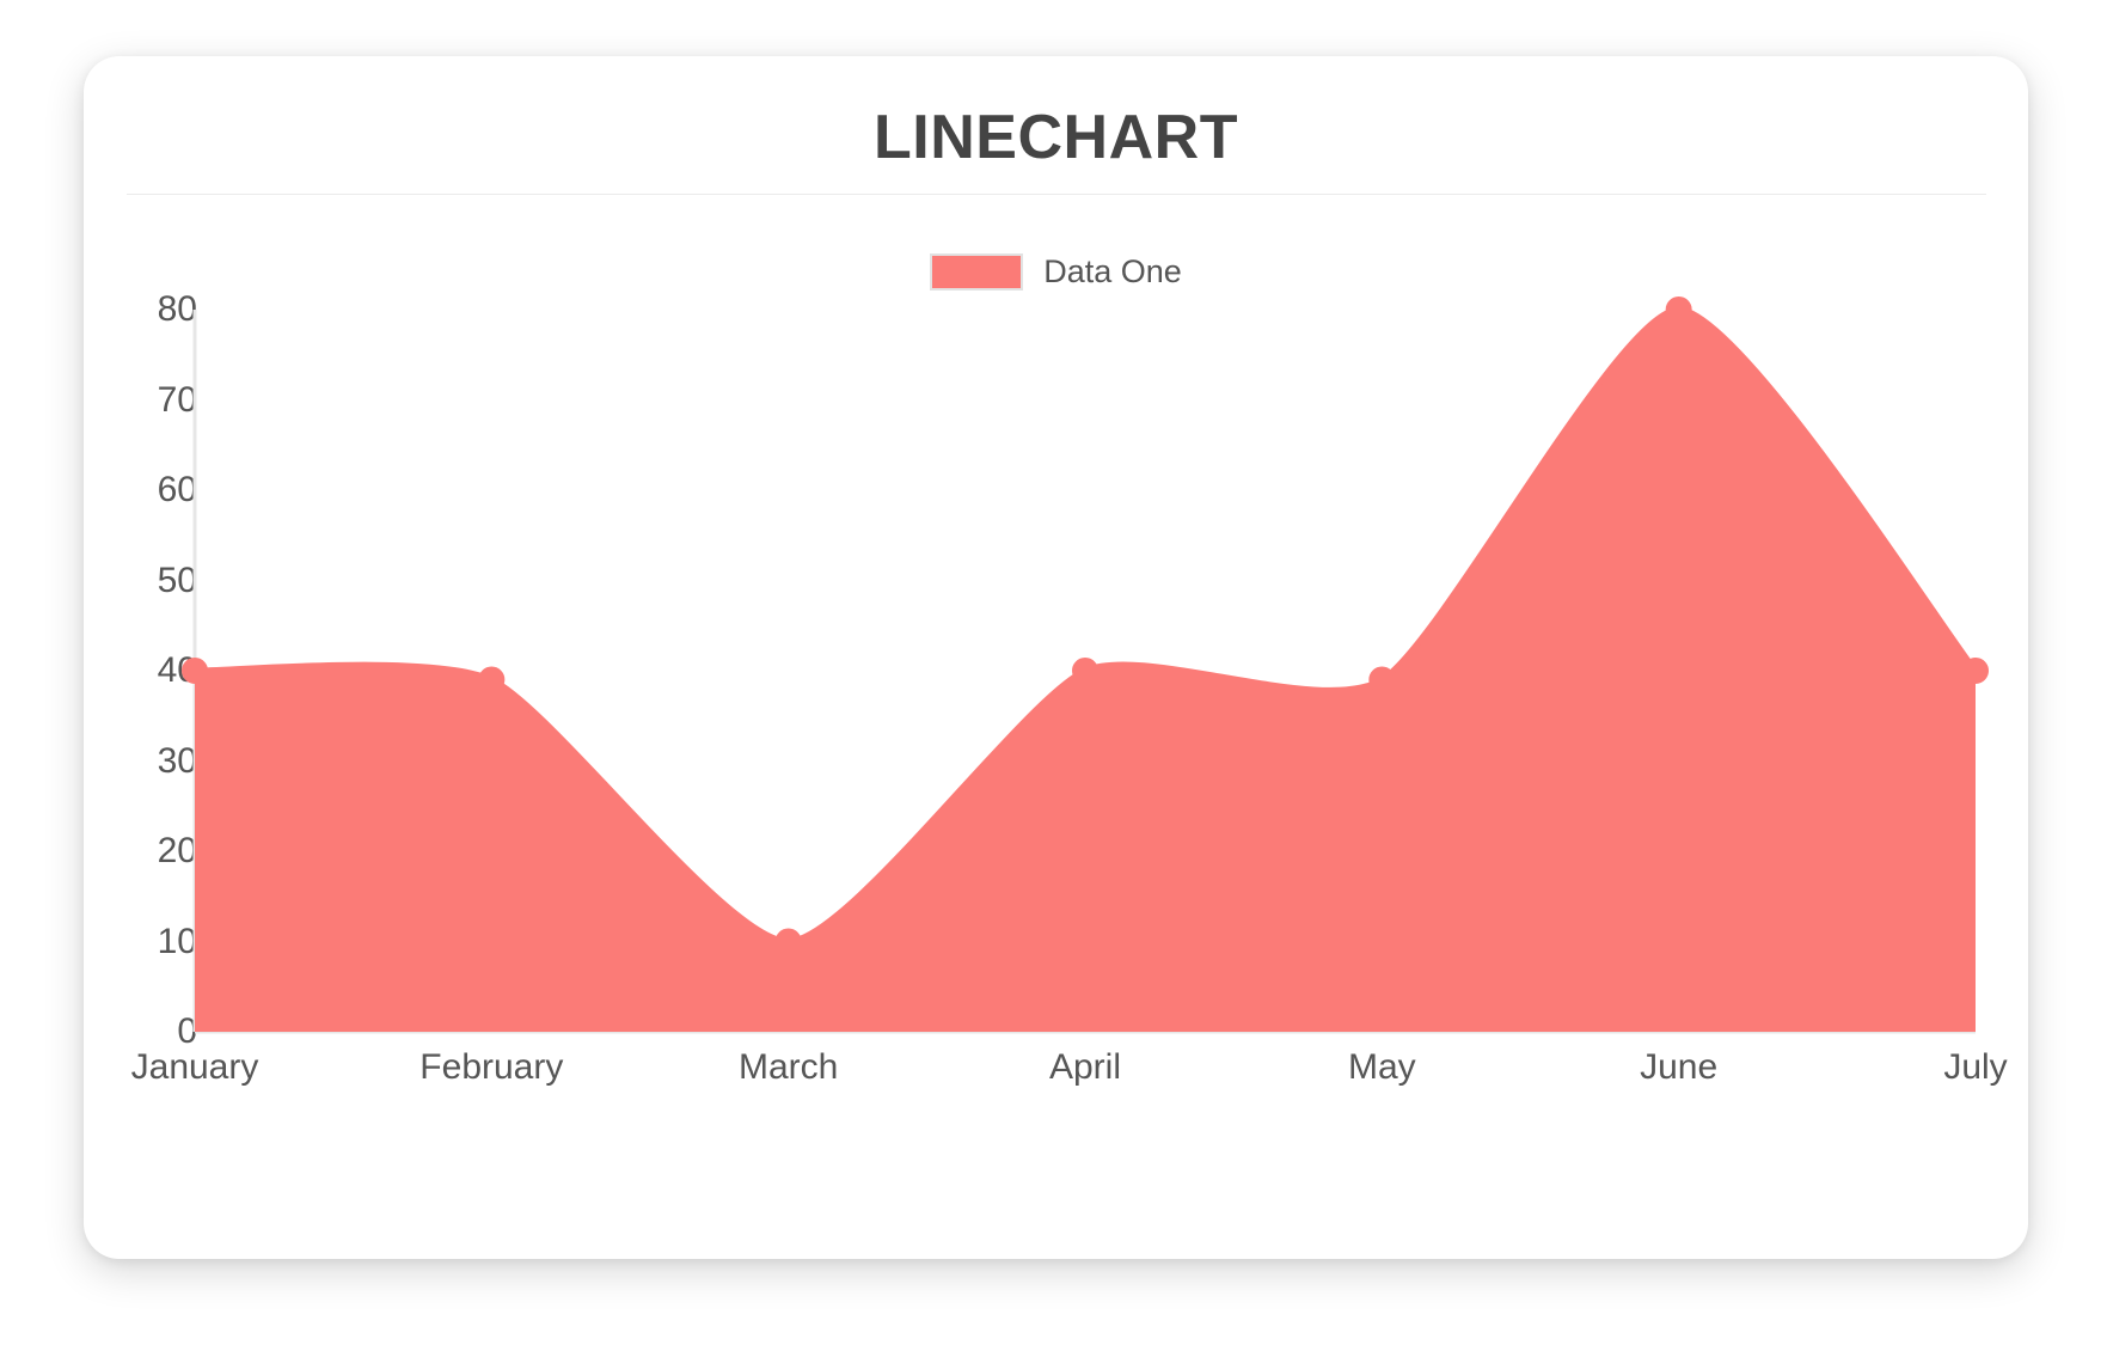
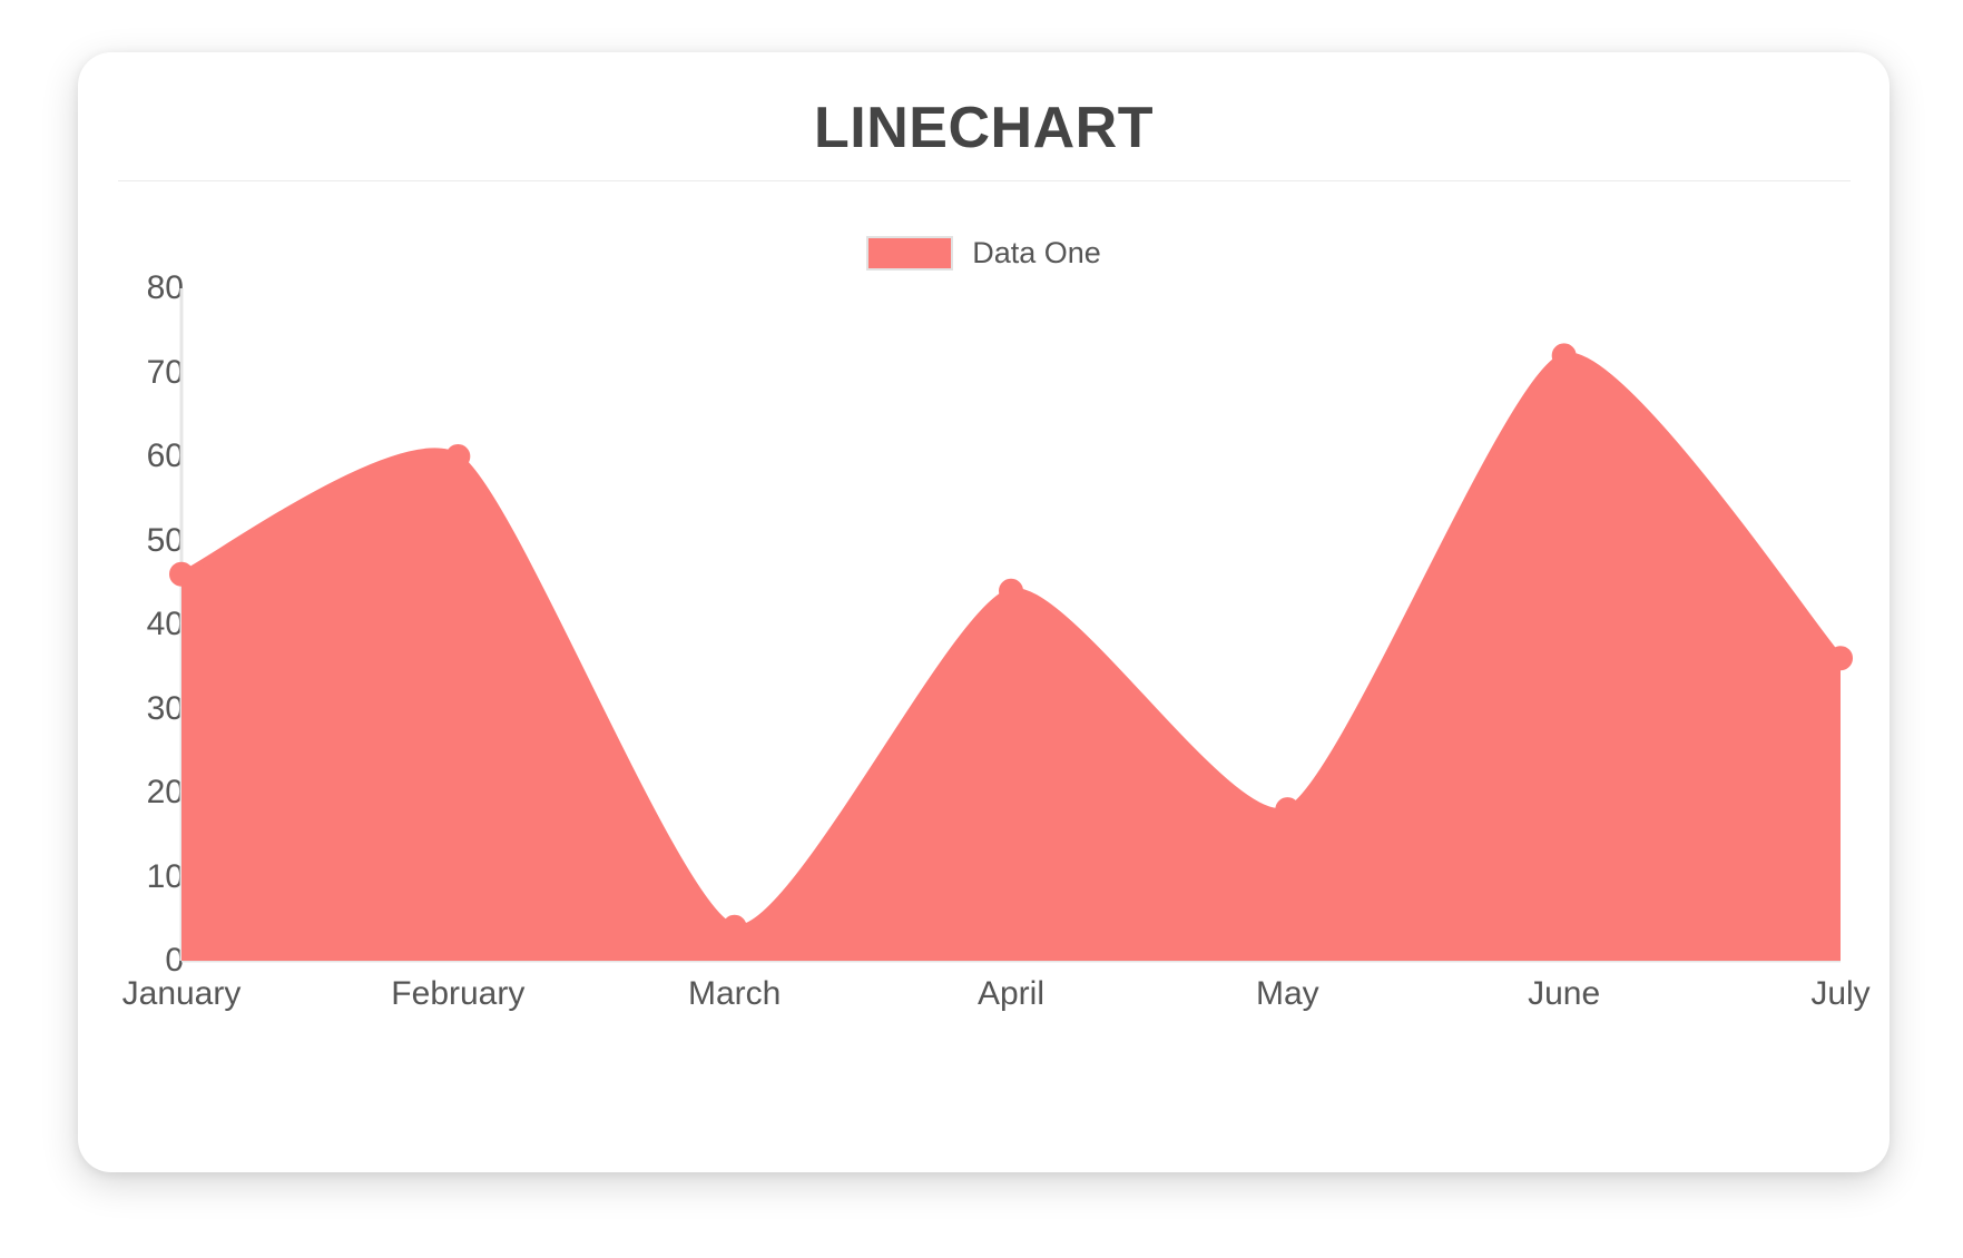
January: 40 -> 46
February: 39 -> 60
March: 10 -> 4
April: 40 -> 44
May: 39 -> 18
June: 80 -> 72
July: 40 -> 36
